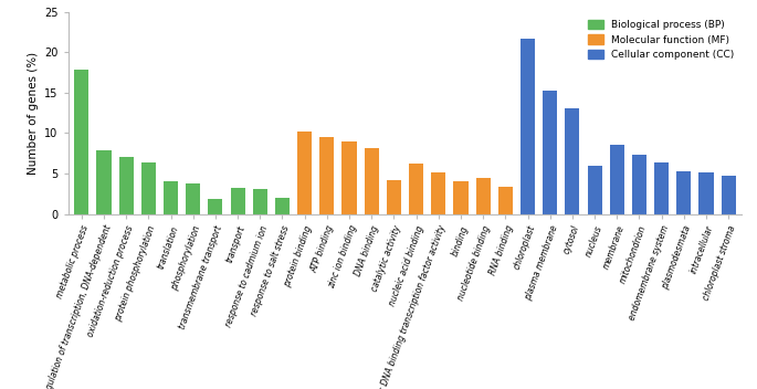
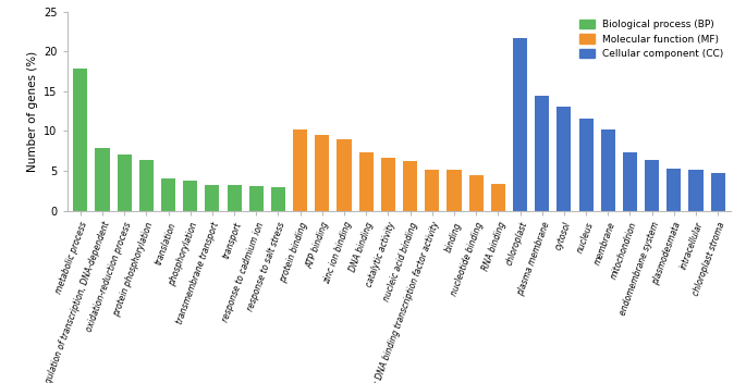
transmembrane transport: 1.8 -> 3.2
response to salt stress: 2.0 -> 2.9
DNA binding: 8.2 -> 7.3
catalytic activity: 4.2 -> 6.6
binding: 4.0 -> 5.2
plasma membrane: 15.2 -> 14.4
nucleus: 6.0 -> 11.5
membrane: 8.6 -> 10.2
